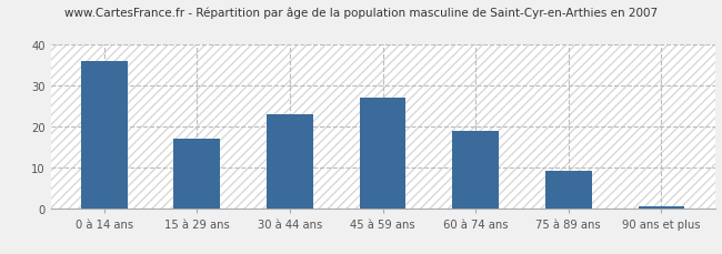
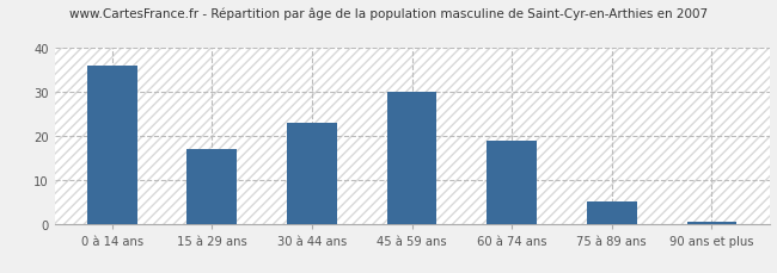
45 à 59 ans: 27.0 -> 30.0
75 à 89 ans: 9.0 -> 5.0
